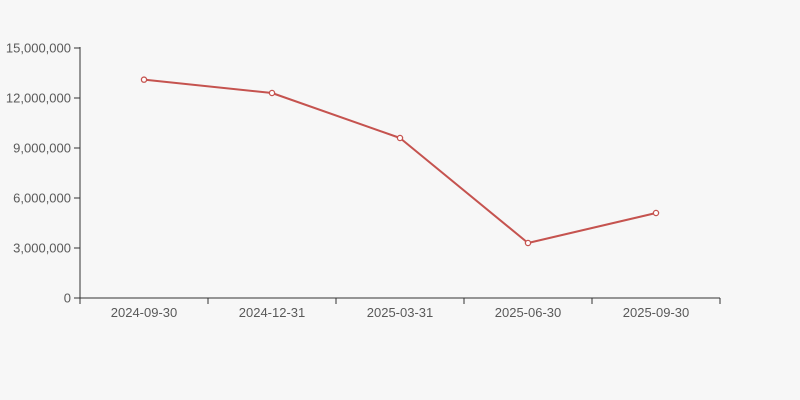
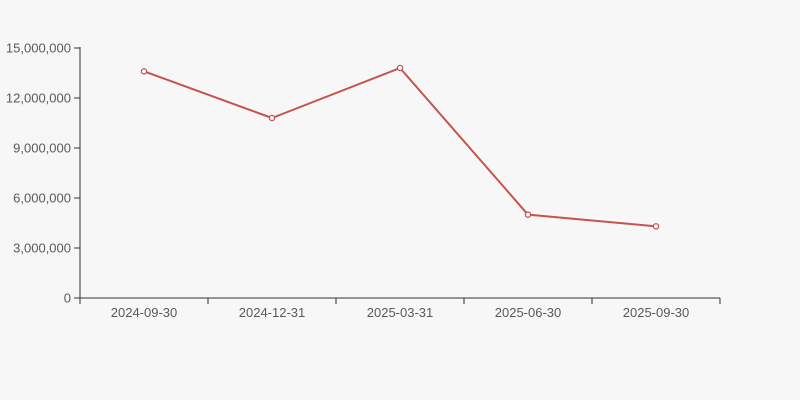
2024-09-30: 13100000 -> 13600000
2024-12-31: 12300000 -> 10800000
2025-03-31: 9600000 -> 13800000
2025-06-30: 3300000 -> 5000000
2025-09-30: 5100000 -> 4300000
